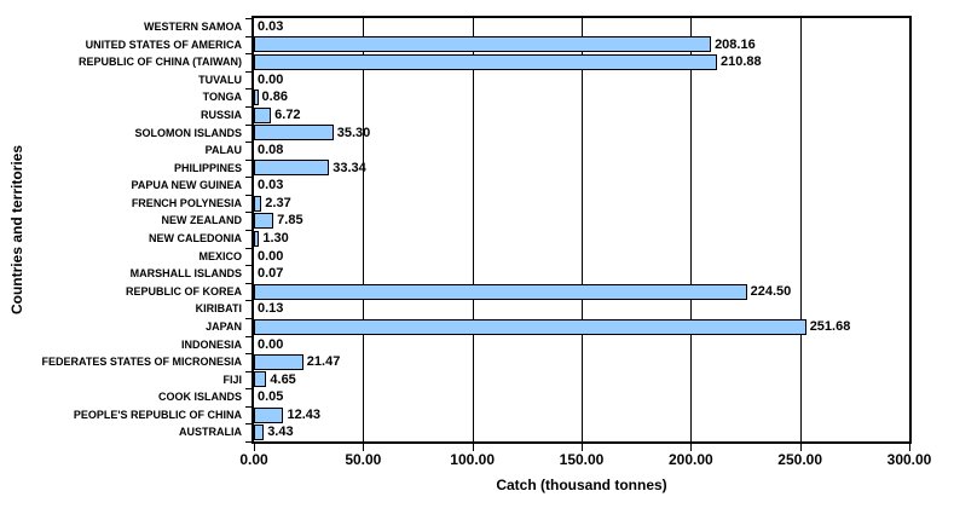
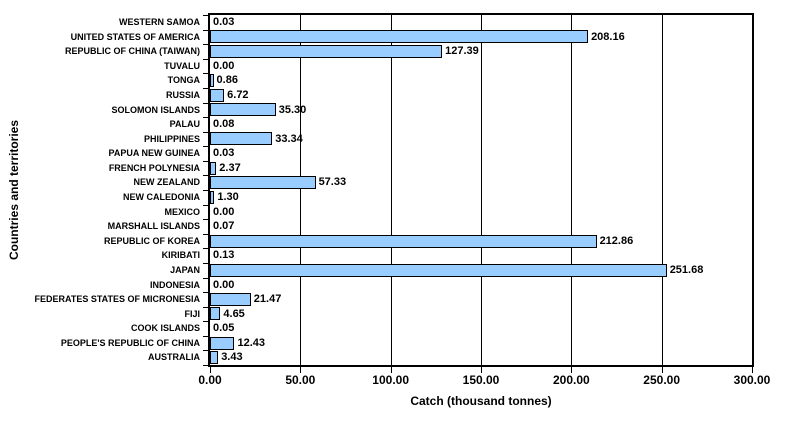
REPUBLIC OF CHINA (TAIWAN): 210.88 -> 127.39
NEW ZEALAND: 7.85 -> 57.33
REPUBLIC OF KOREA: 224.50 -> 212.86
